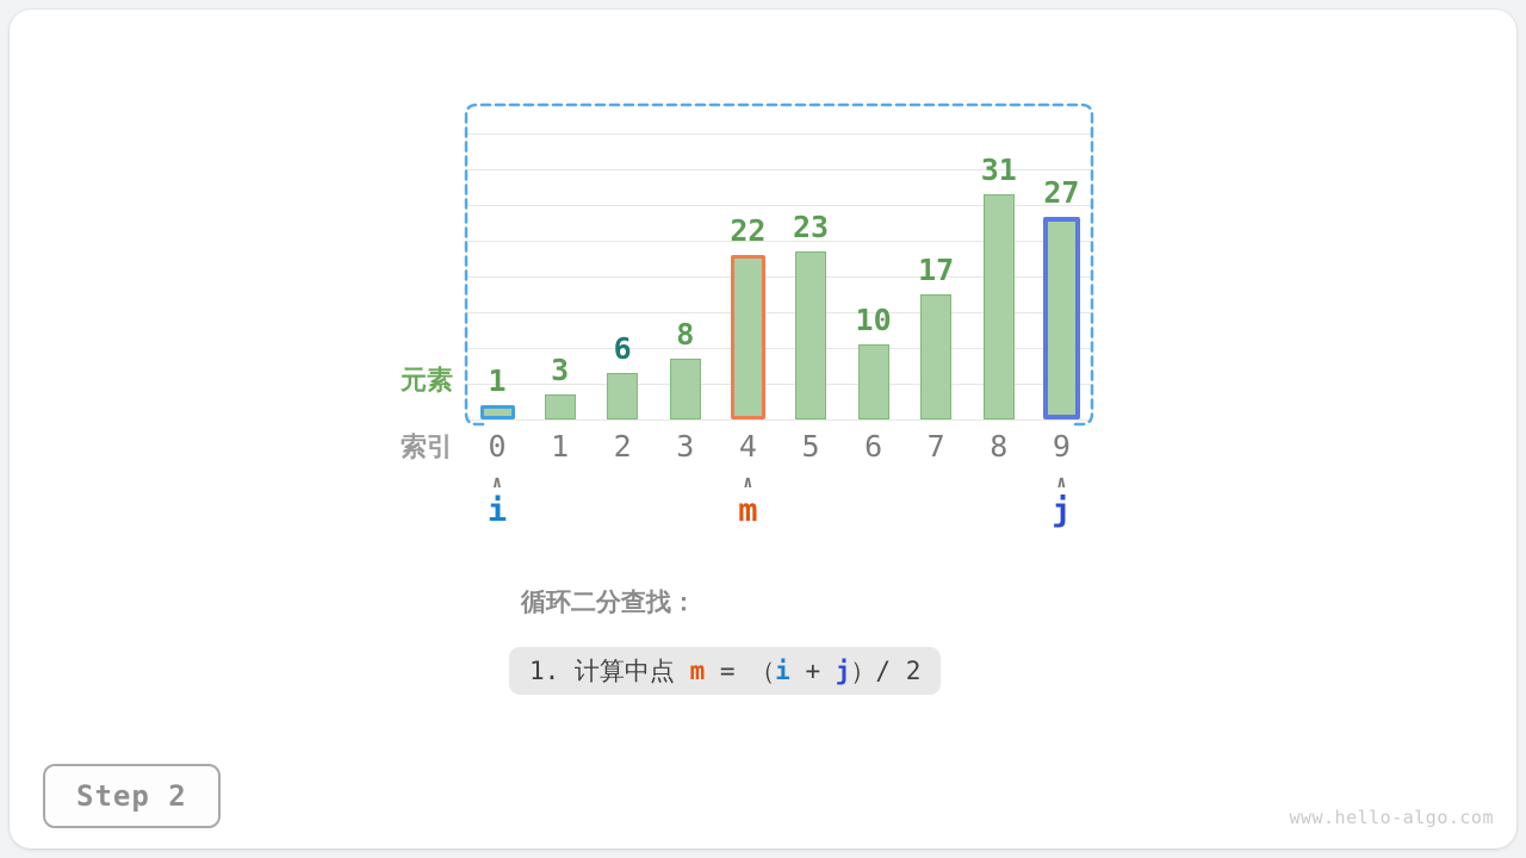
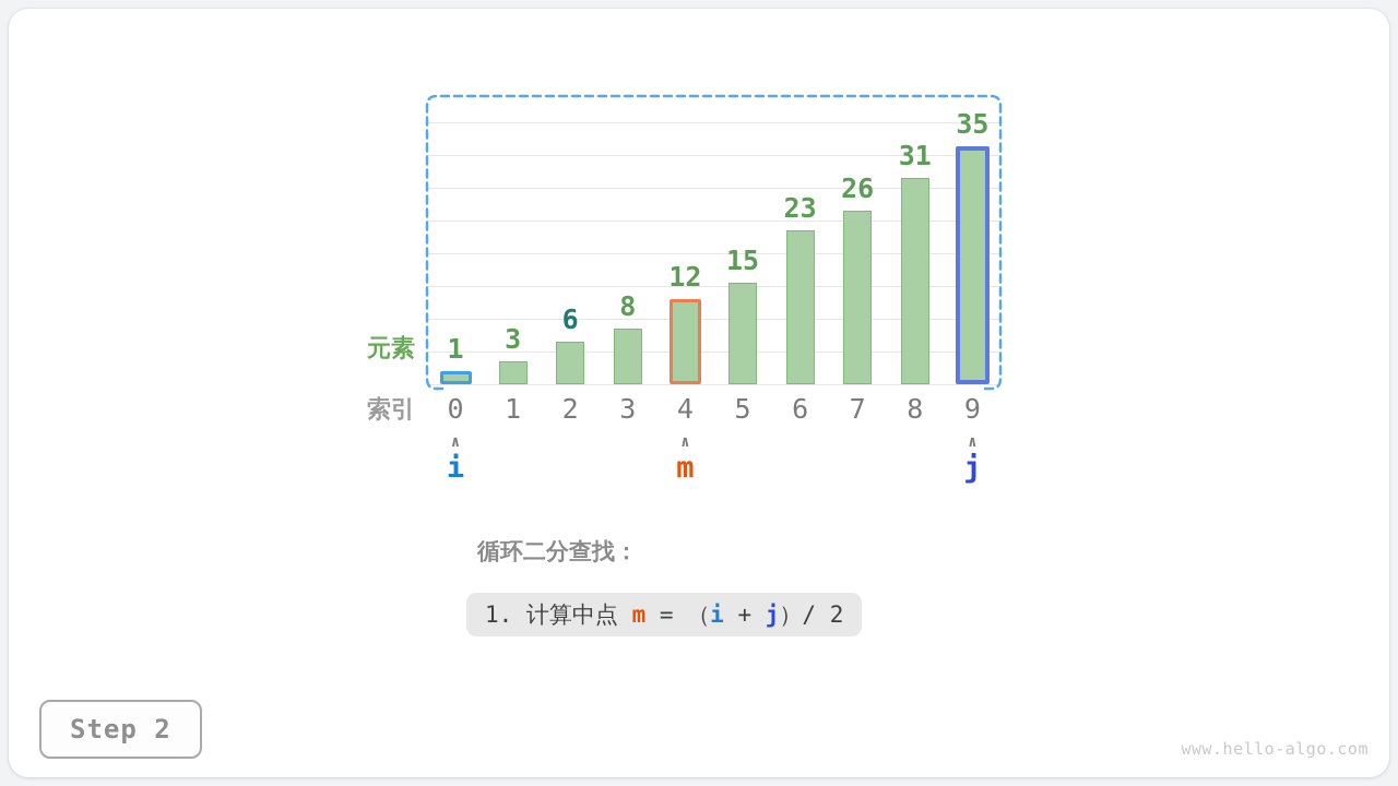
4: 22 -> 12
5: 23 -> 15
6: 10 -> 23
7: 17 -> 26
9: 27 -> 35
